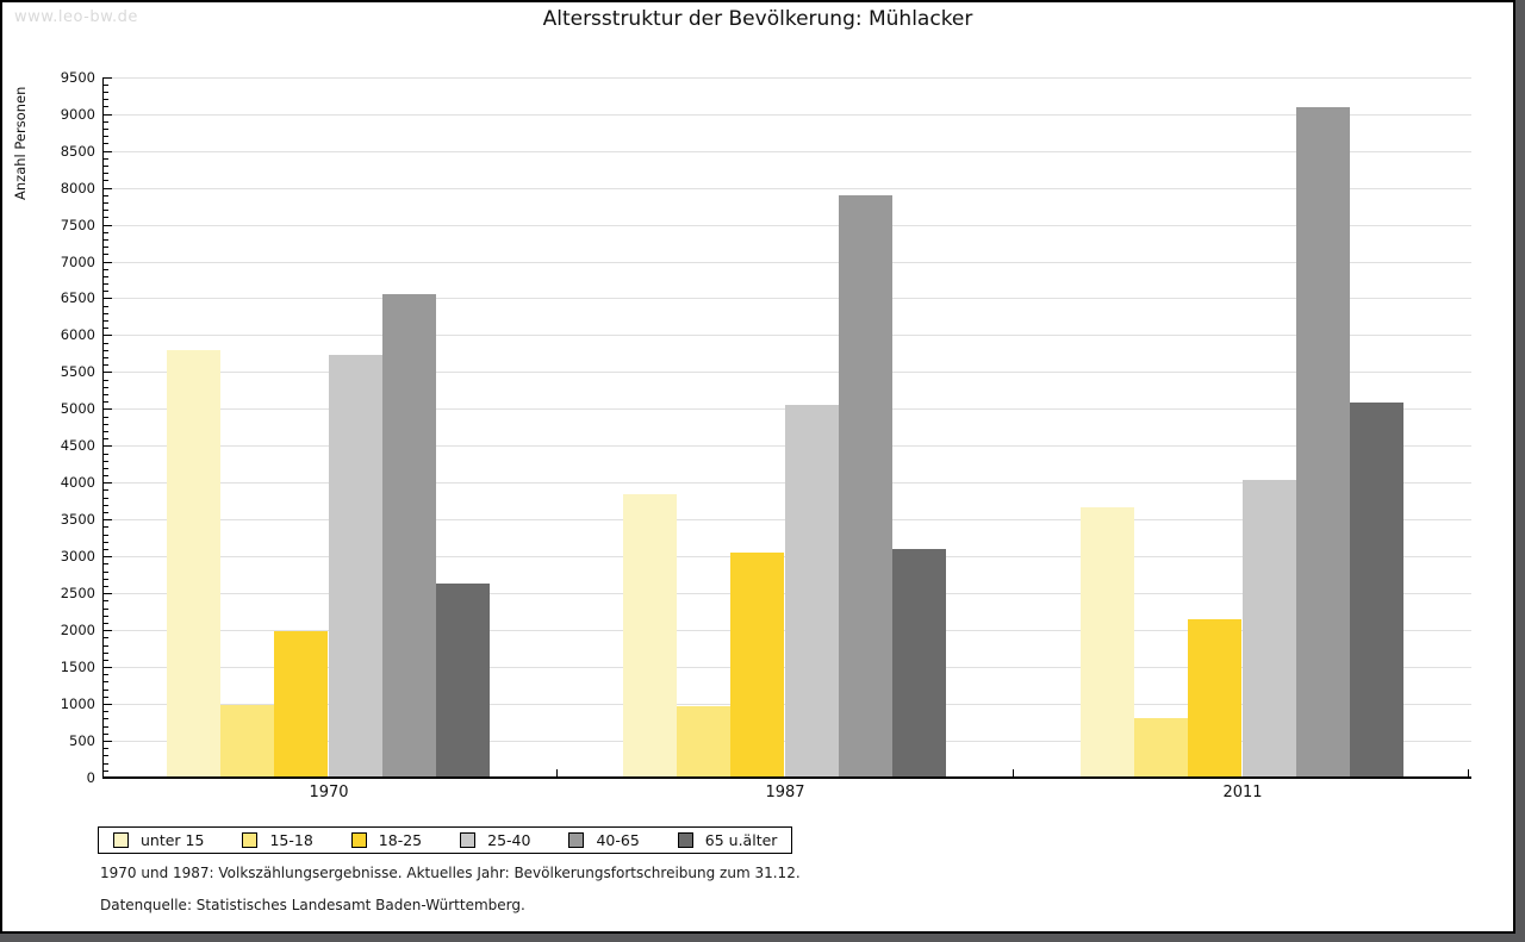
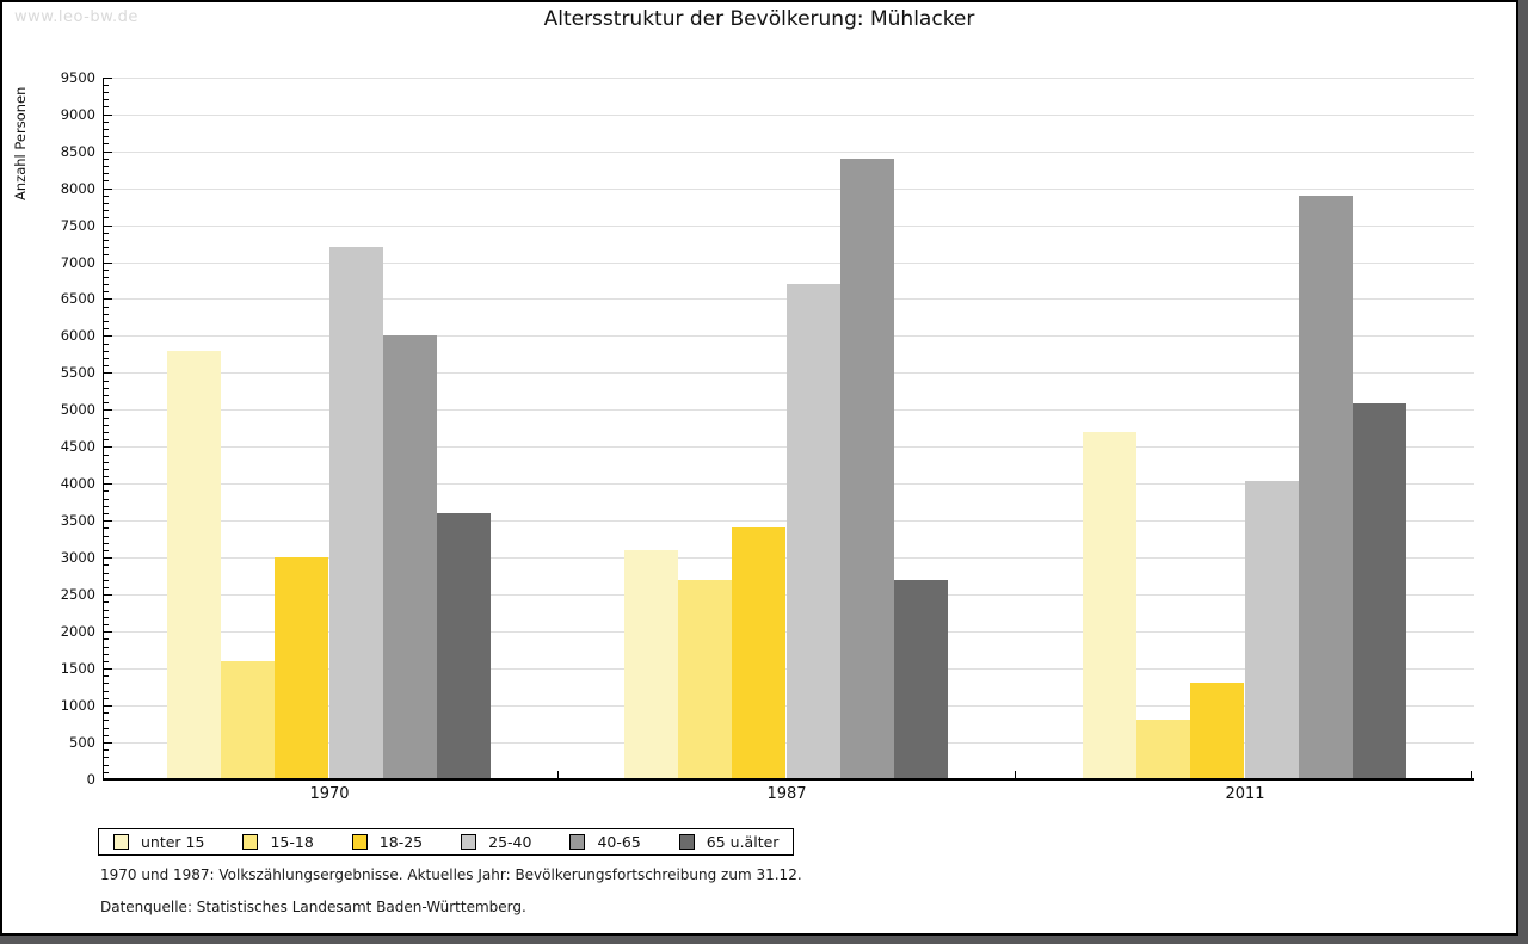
15-18/1970: 1000 -> 1600
18-25/1970: 2000 -> 3000
25-40/1970: 5700 -> 7200
40-65/1970: 6600 -> 6000
65 u.älter/1970: 2600 -> 3600
unter 15/1987: 3800 -> 3100
15-18/1987: 1000 -> 2700
18-25/1987: 3000 -> 3400
25-40/1987: 5100 -> 6700
40-65/1987: 7900 -> 8400
65 u.älter/1987: 3100 -> 2700
unter 15/2011: 3700 -> 4700
18-25/2011: 2100 -> 1300
40-65/2011: 9100 -> 7900
